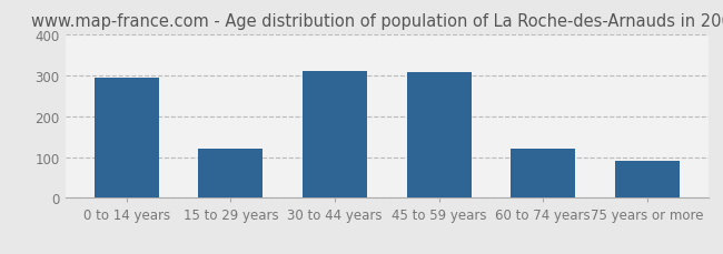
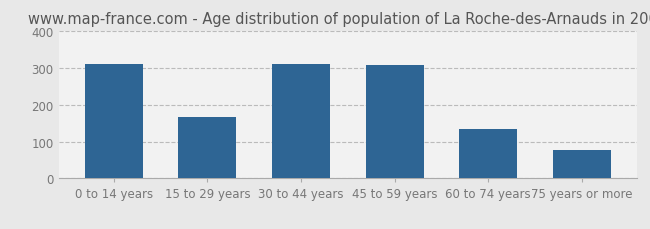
0 to 14 years: 295 -> 310
15 to 29 years: 120 -> 168
60 to 74 years: 120 -> 135
75 years or more: 90 -> 76
